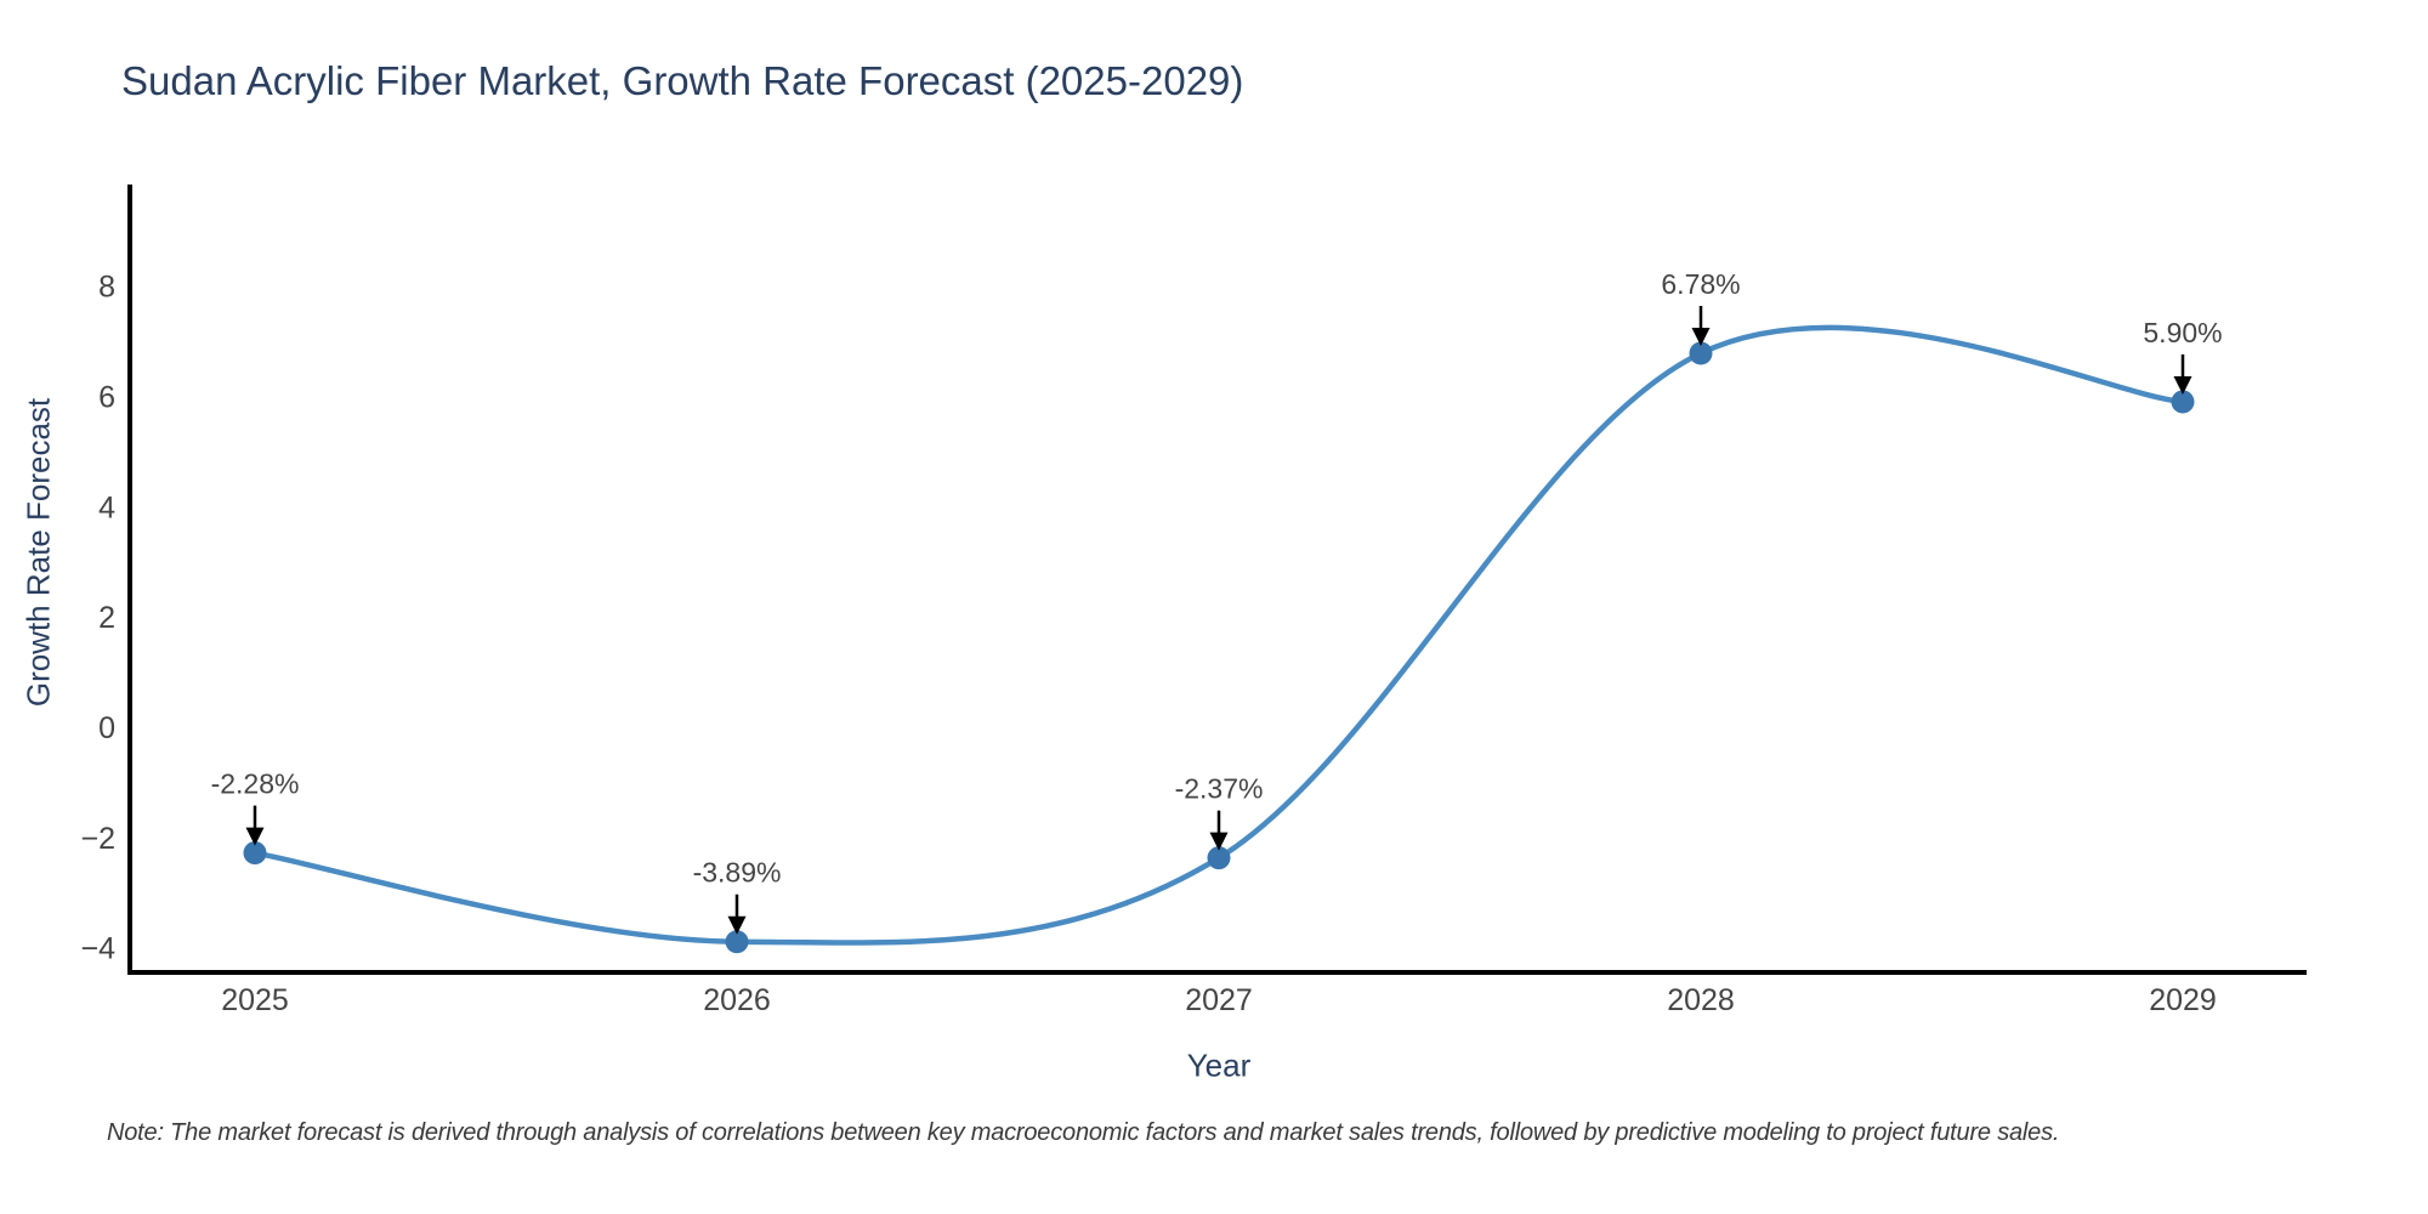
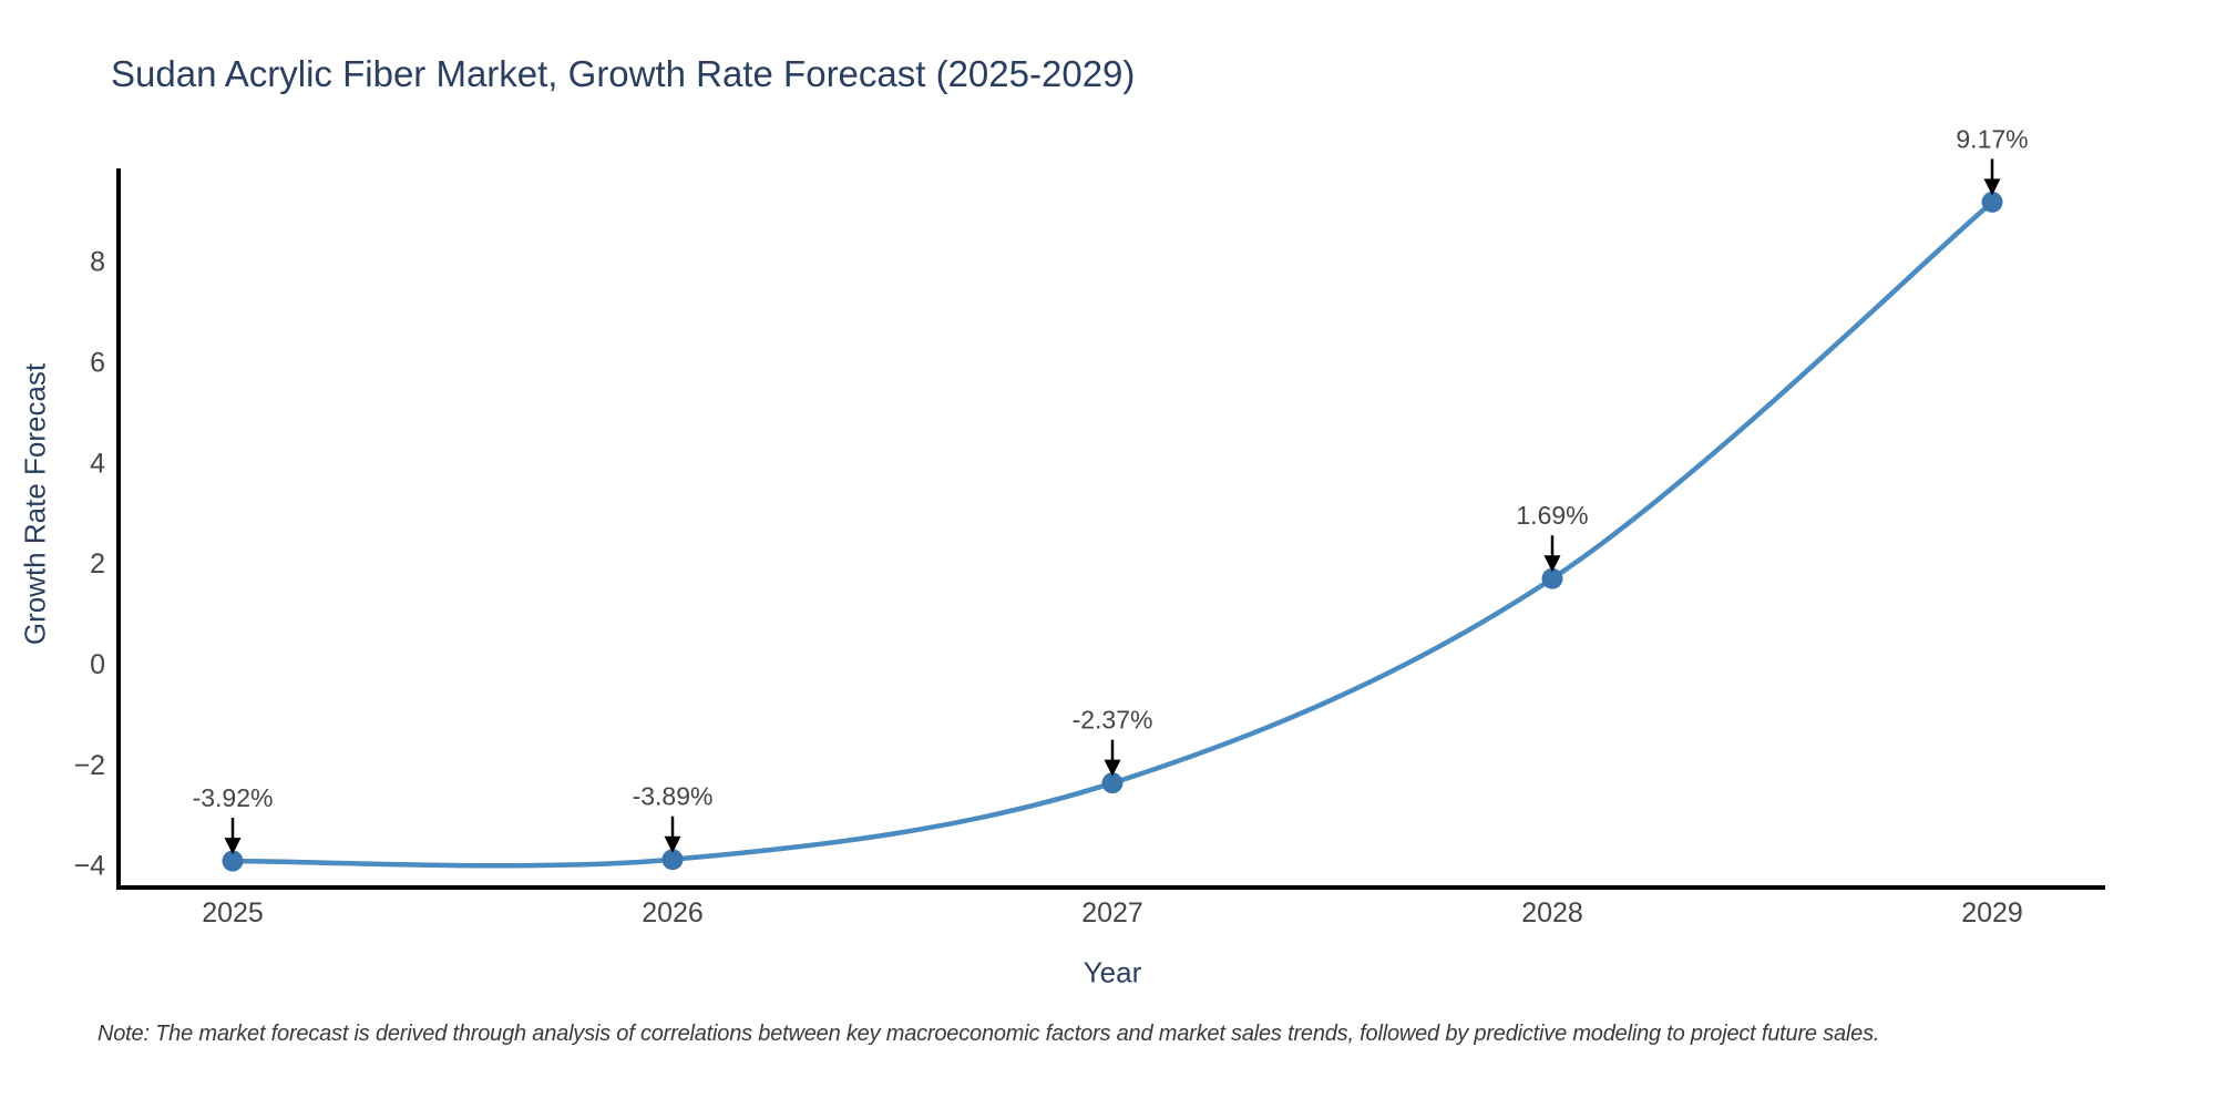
2025: -2.28% -> -3.92%
2028: 6.78% -> 1.69%
2029: 5.90% -> 9.17%
